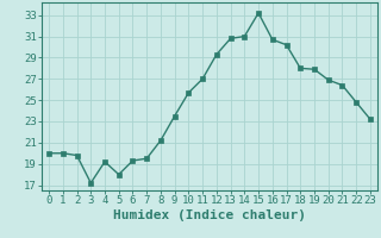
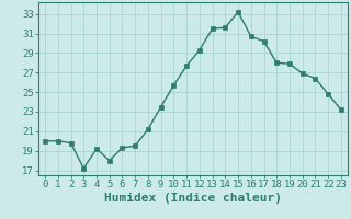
11: 27.0 -> 27.7
13: 30.8 -> 31.5
14: 31.0 -> 31.6
